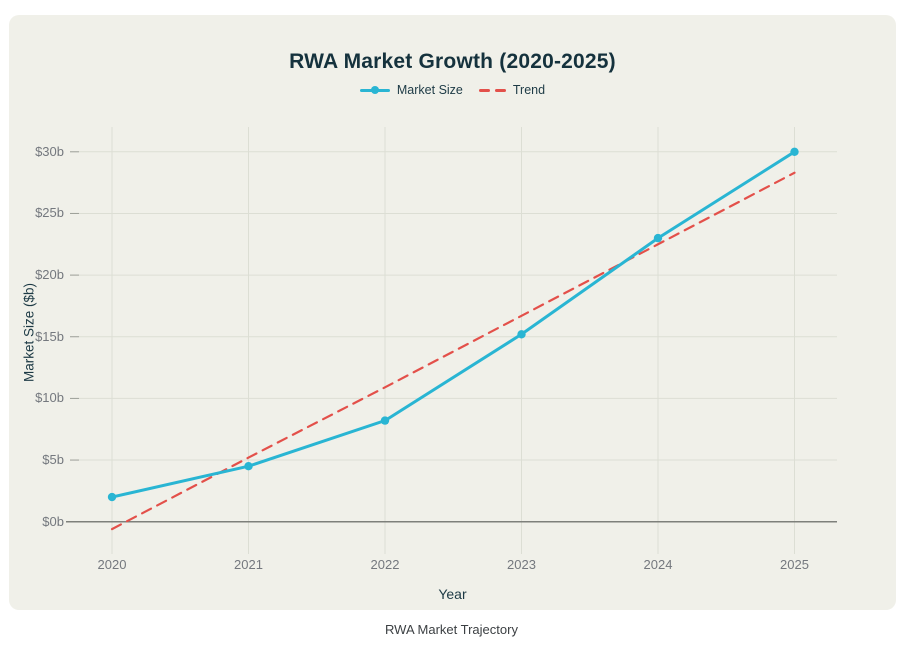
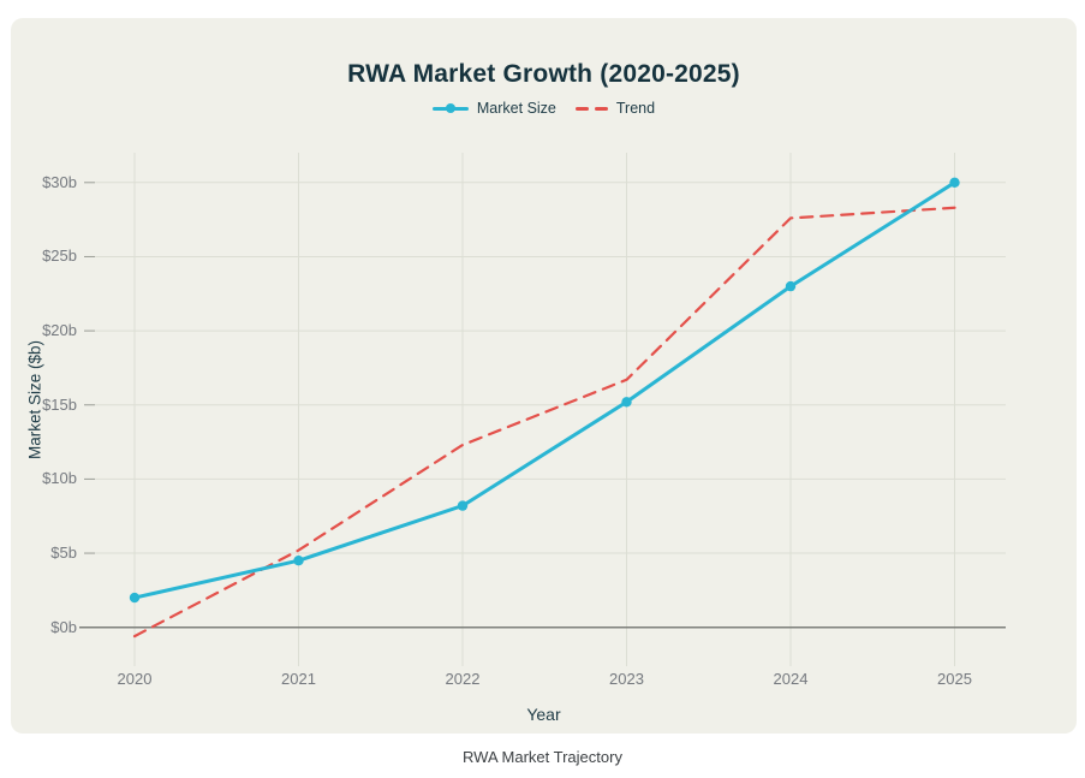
Trend/2022: $10.9b -> $12.3b
Trend/2024: $22.5b -> $27.6b
